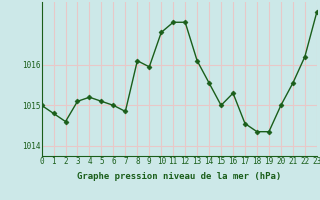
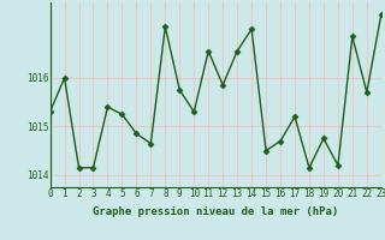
0: 1015.00 -> 1015.30
1: 1014.80 -> 1016.00
2: 1014.60 -> 1014.15
3: 1015.10 -> 1014.15
4: 1015.20 -> 1015.40
5: 1015.10 -> 1015.25
6: 1015.00 -> 1014.85
7: 1014.85 -> 1014.65
8: 1016.10 -> 1017.05
9: 1015.95 -> 1015.75
10: 1016.80 -> 1015.30
11: 1017.05 -> 1016.55
12: 1017.05 -> 1015.85
13: 1016.10 -> 1016.55
14: 1015.55 -> 1017.00
15: 1015.00 -> 1014.50
16: 1015.30 -> 1014.70
17: 1014.55 -> 1015.20
18: 1014.35 -> 1014.15
19: 1014.35 -> 1014.75
20: 1015.00 -> 1014.20
21: 1015.55 -> 1016.85
22: 1016.20 -> 1015.70
